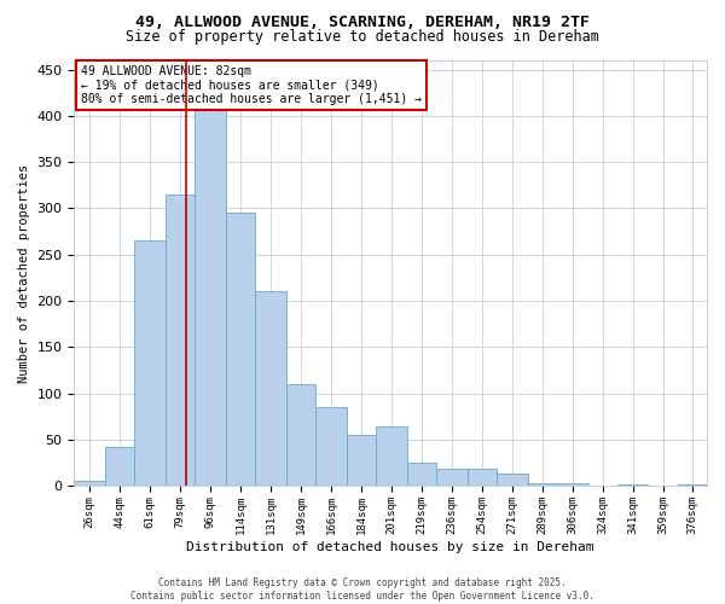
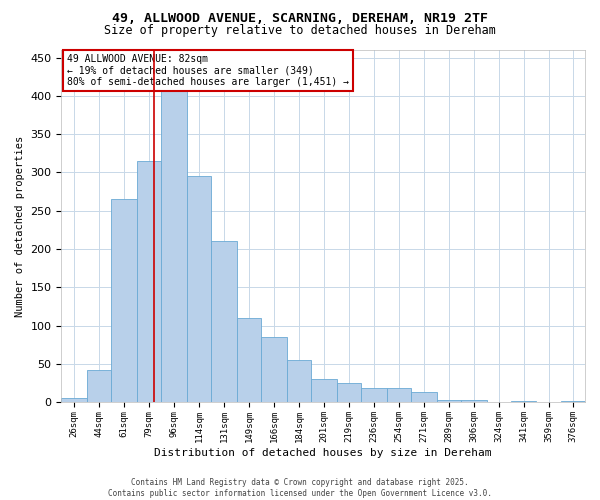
201sqm: 64 -> 30
